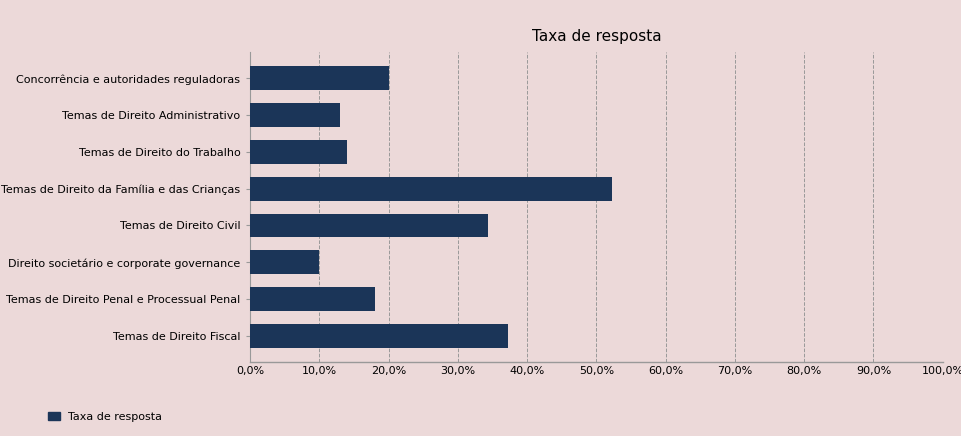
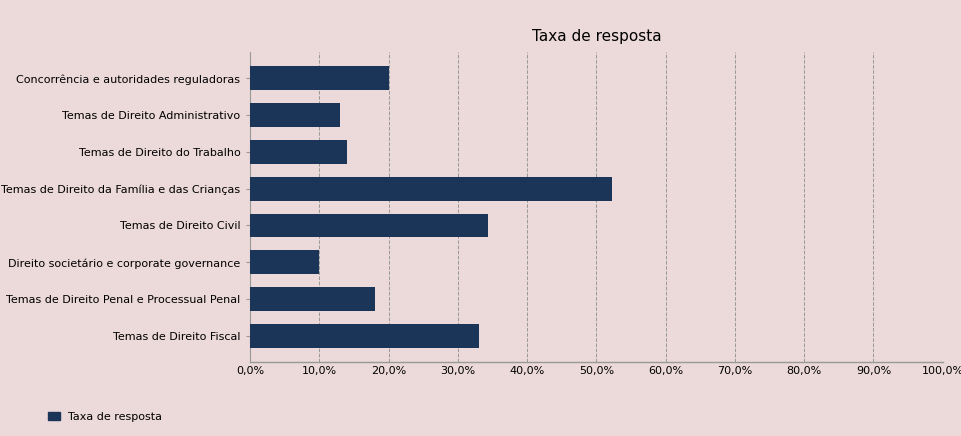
Temas de Direito Fiscal: 37,2% -> 33,0%
